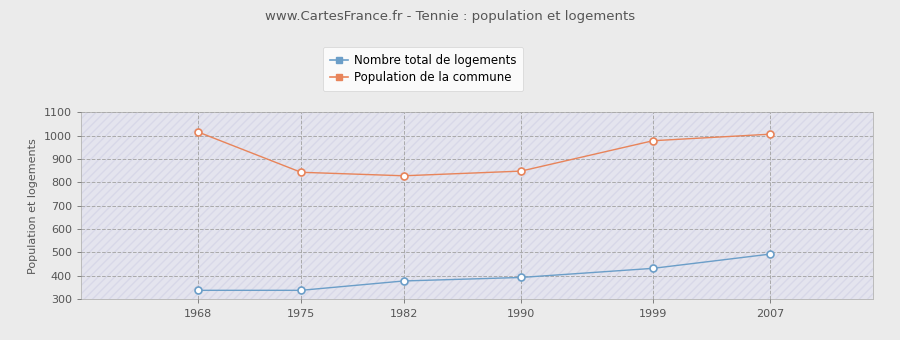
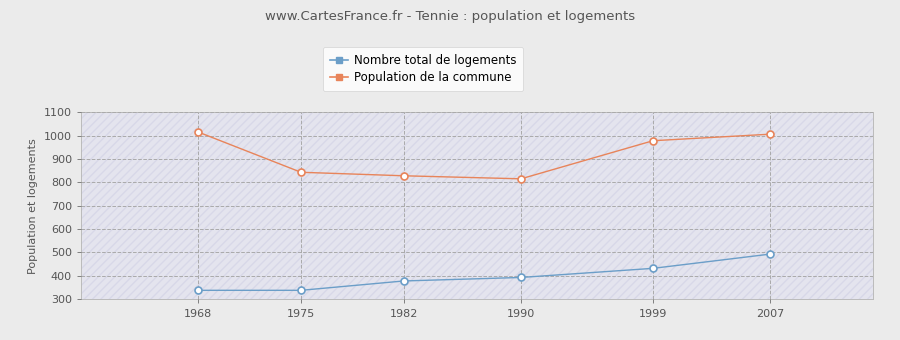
Population de la commune/1990: 848 -> 815
